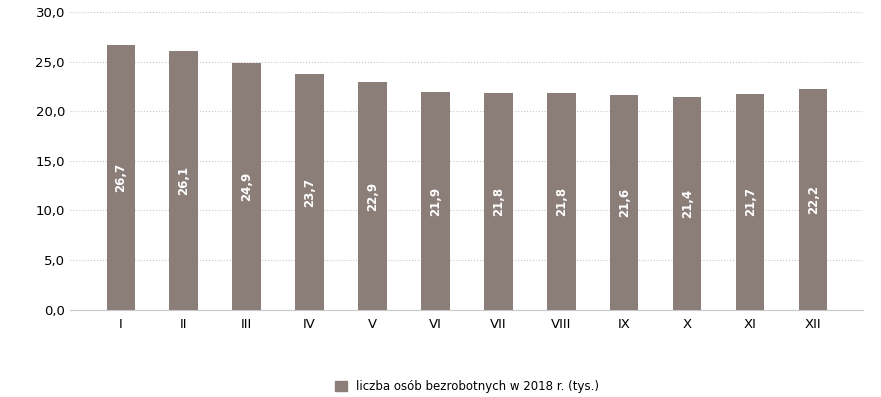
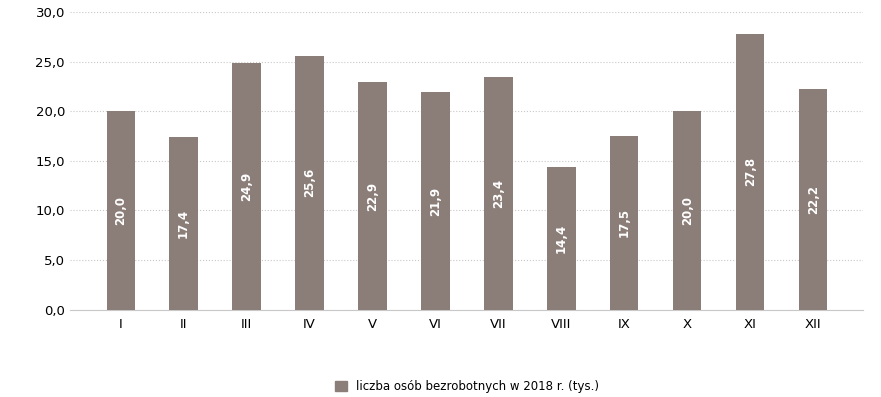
I: 26,7 -> 20,0
II: 26,1 -> 17,4
IV: 23,7 -> 25,6
VII: 21,8 -> 23,4
VIII: 21,8 -> 14,4
IX: 21,6 -> 17,5
X: 21,4 -> 20,0
XI: 21,7 -> 27,8
